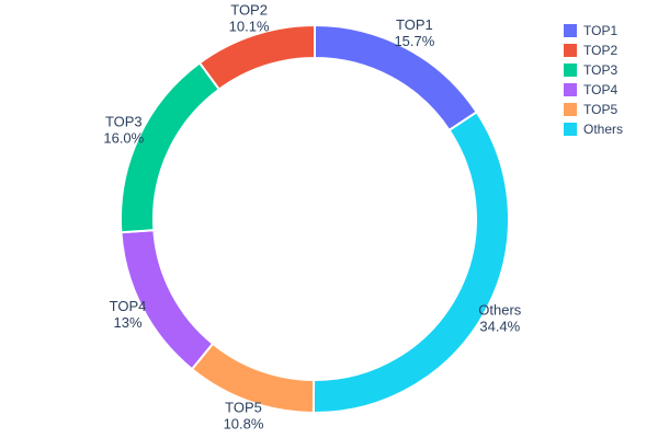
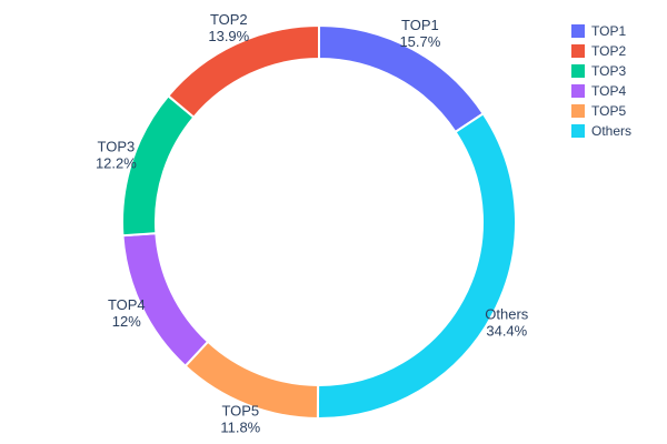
TOP2: 10.1% -> 13.9%
TOP3: 16.0% -> 12.2%
TOP4: 13% -> 12%
TOP5: 10.8% -> 11.8%
